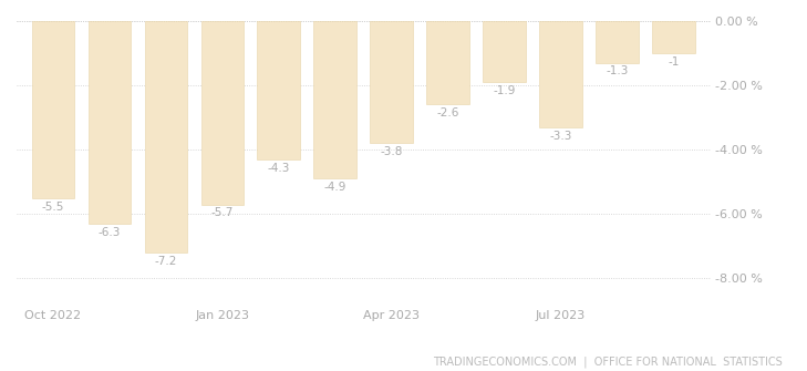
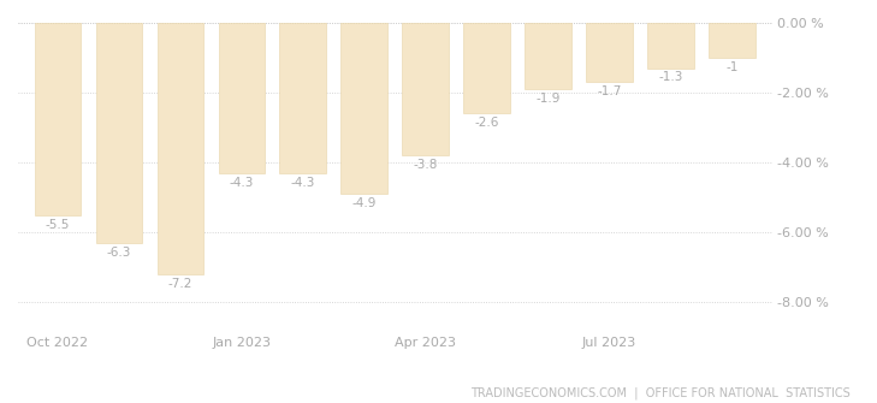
Jan 2023: -5.7 -> -4.3
Jul 2023: -3.3 -> -1.7
